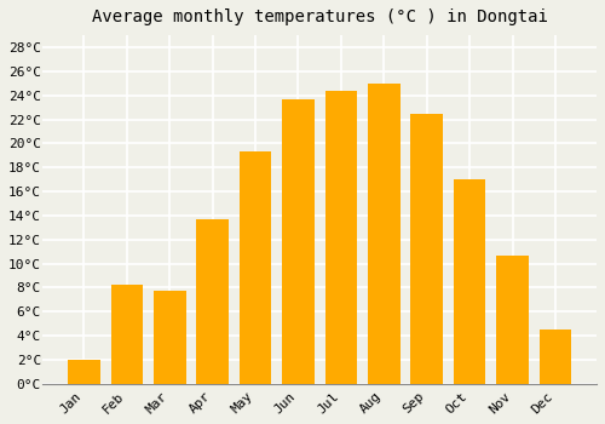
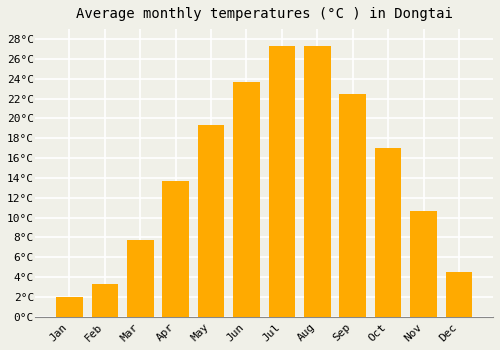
Feb: 8.2°C -> 3.3°C
Jul: 24.4°C -> 27.3°C
Aug: 25.0°C -> 27.3°C
